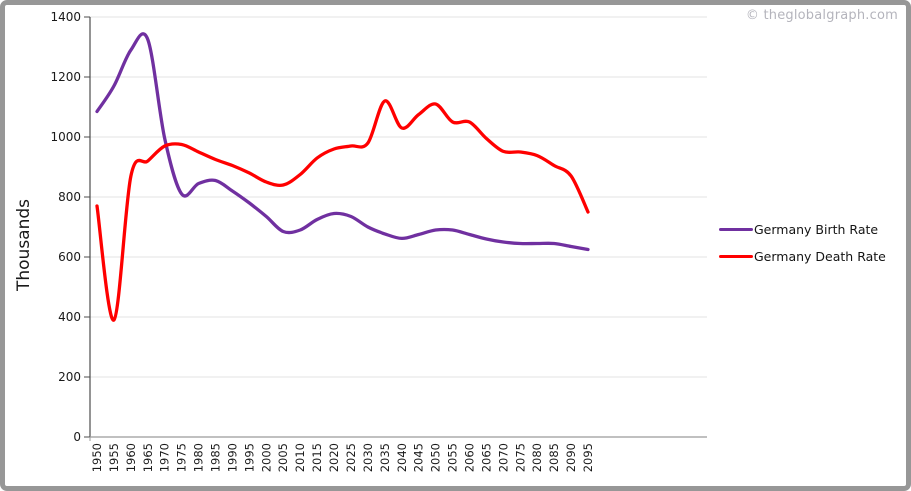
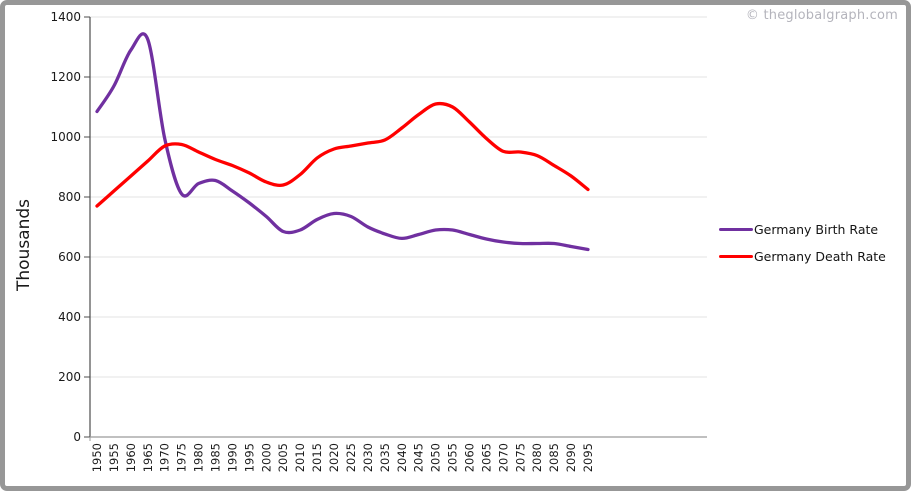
Germany Death Rate/1955: 390 -> 820
Germany Death Rate/2035: 1120 -> 990
Germany Death Rate/2055: 1050 -> 1100
Germany Death Rate/2095: 750 -> 820
